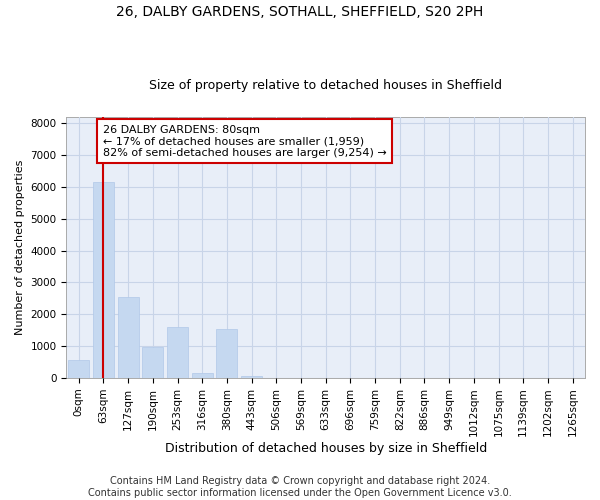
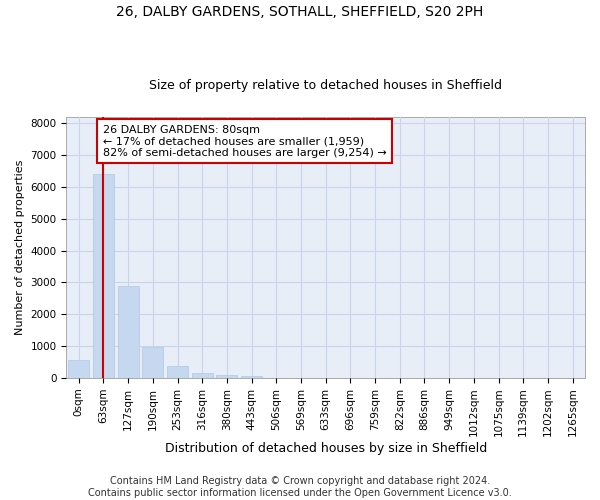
63sqm: 6150 -> 6400
127sqm: 2550 -> 2900
253sqm: 1600 -> 380
380sqm: 1550 -> 90
